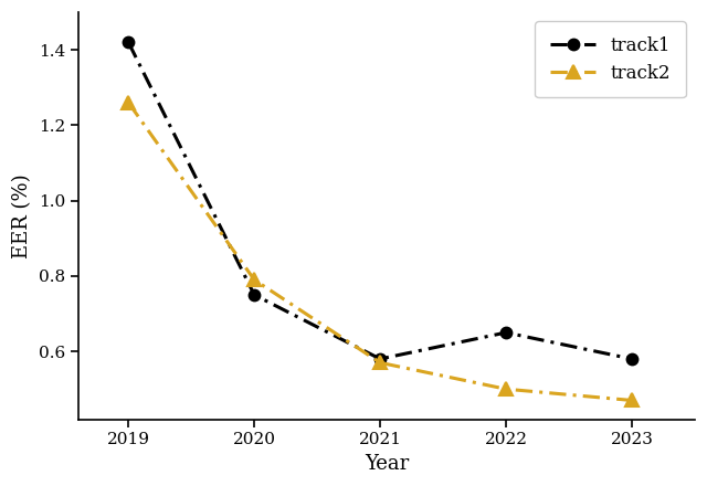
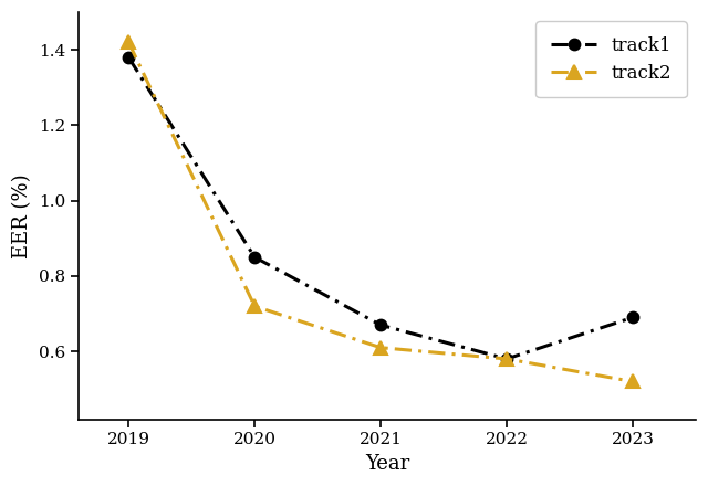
track1/2019: 1.42 -> 1.38
track2/2019: 1.26 -> 1.42
track1/2020: 0.75 -> 0.85
track2/2020: 0.79 -> 0.72
track1/2021: 0.58 -> 0.67
track2/2021: 0.57 -> 0.61
track1/2022: 0.65 -> 0.58
track2/2022: 0.50 -> 0.58
track1/2023: 0.58 -> 0.69
track2/2023: 0.47 -> 0.52
